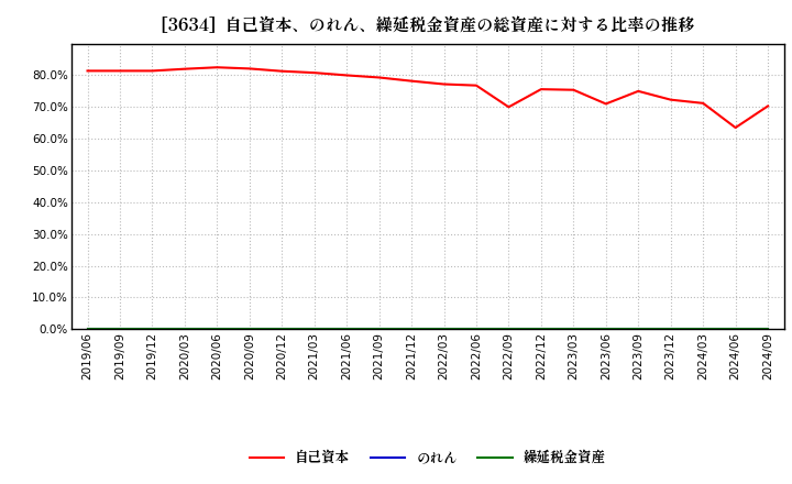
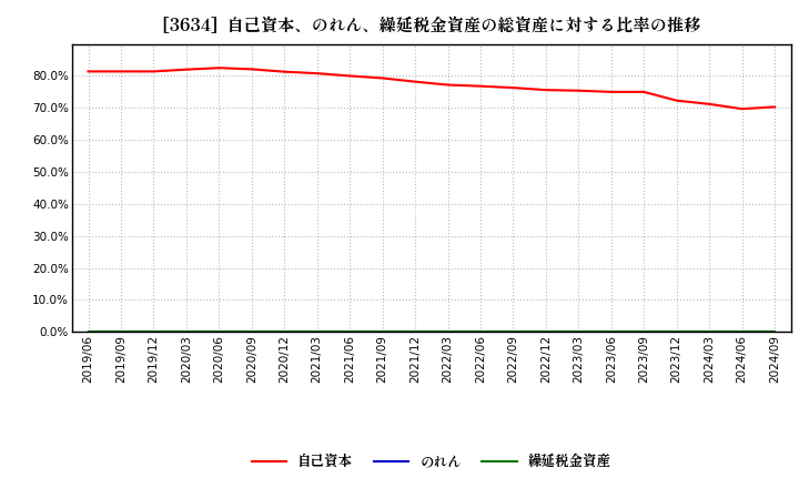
自己資本/2022/09: 70.0% -> 76.3%
自己資本/2023/06: 71.0% -> 75.0%
自己資本/2024/06: 63.5% -> 69.7%
